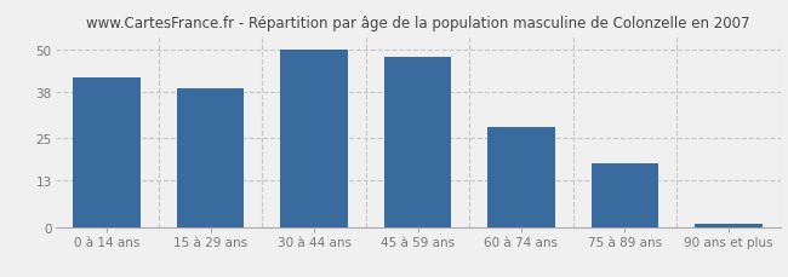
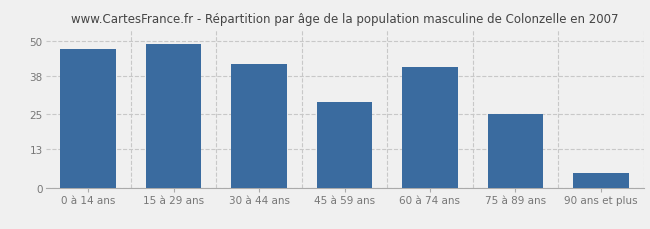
0 à 14 ans: 42 -> 47
15 à 29 ans: 39 -> 49
30 à 44 ans: 50 -> 42
45 à 59 ans: 48 -> 29
60 à 74 ans: 28 -> 41
75 à 89 ans: 18 -> 25
90 ans et plus: 1 -> 5
